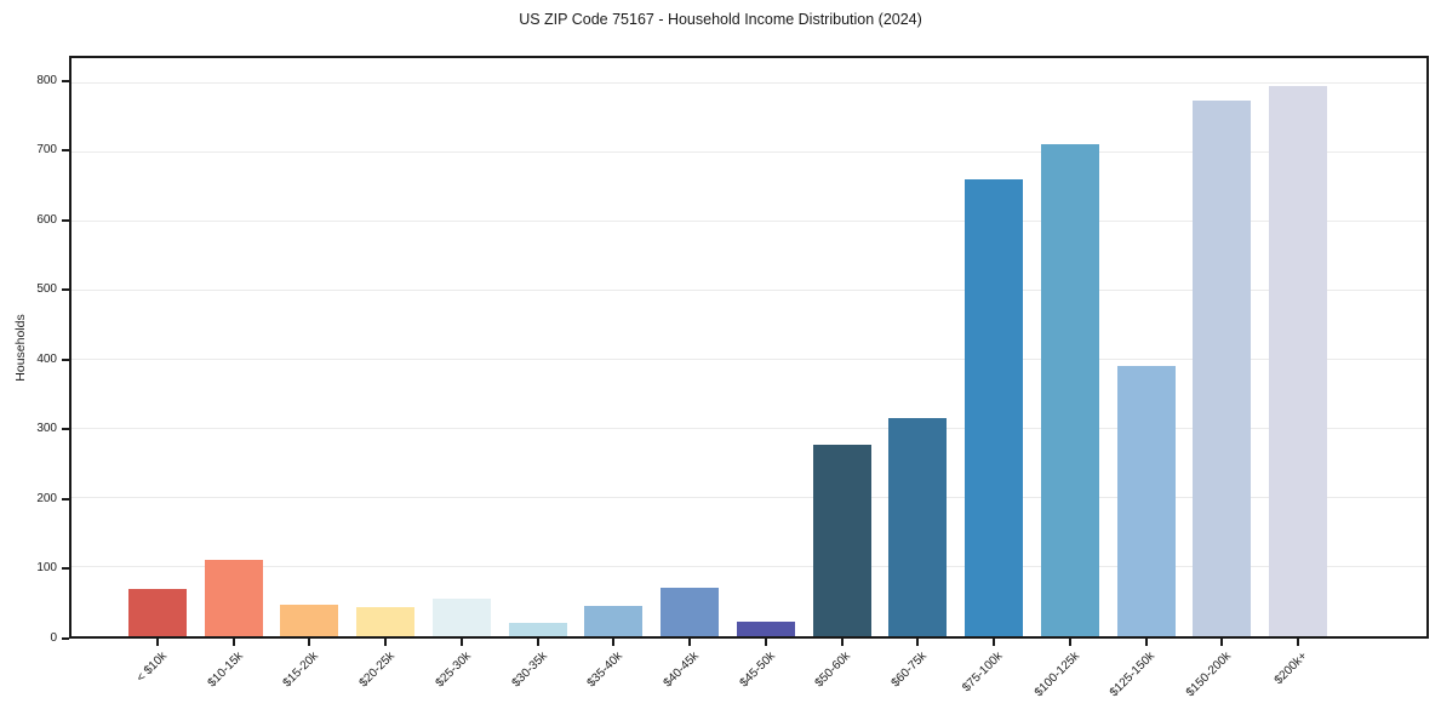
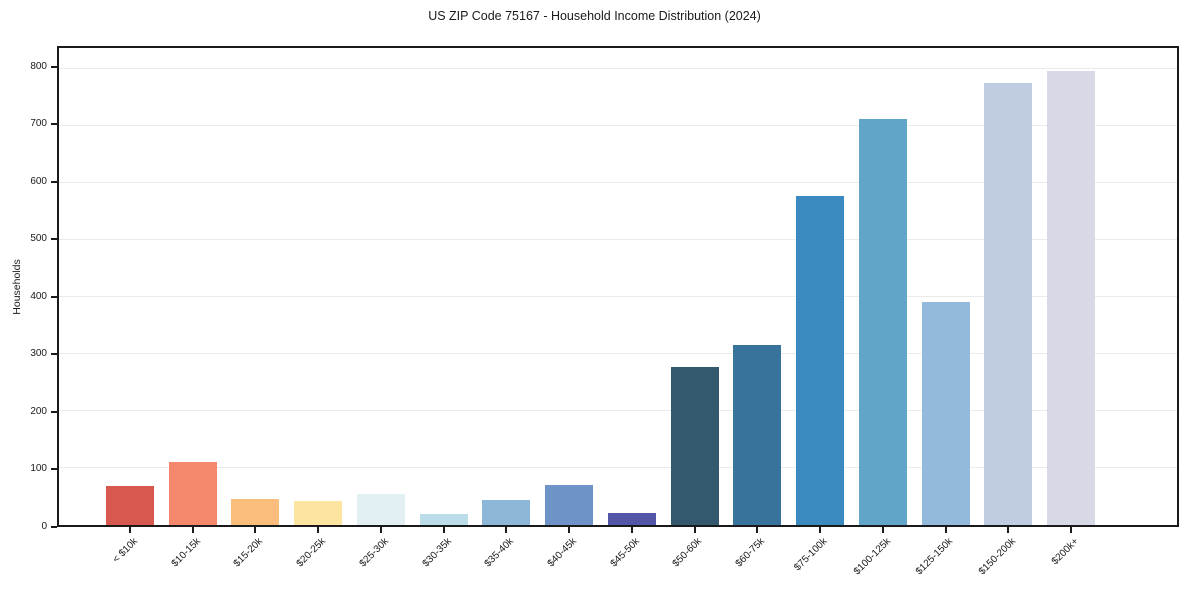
$75-100k: 660 -> 580
